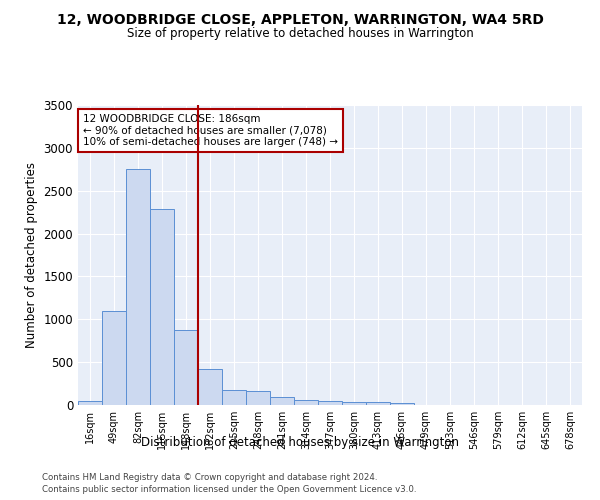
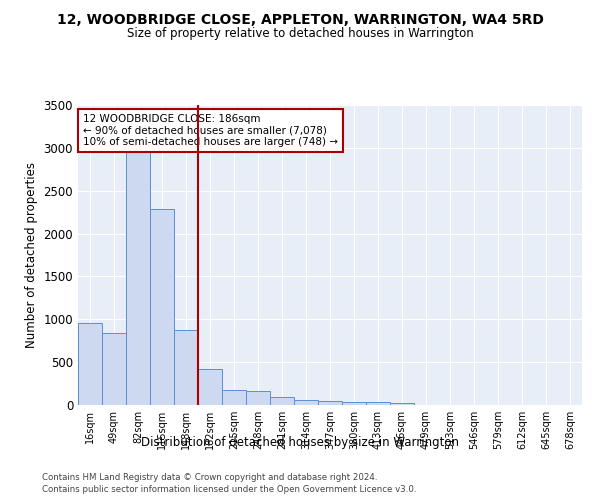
16sqm: 50 -> 960
49sqm: 1100 -> 840
82sqm: 2750 -> 2980
